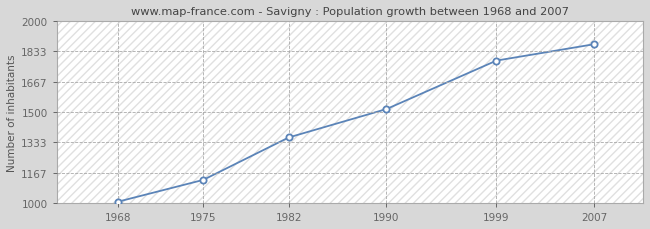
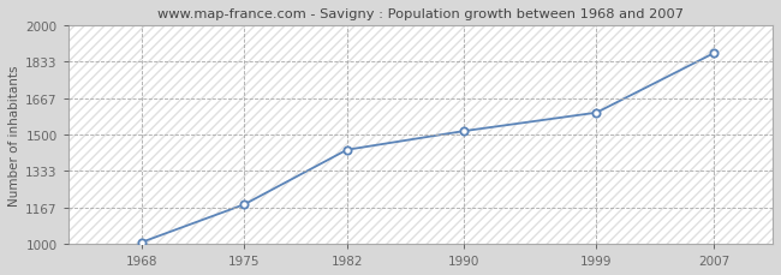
1975: 1130 -> 1180
1982: 1360 -> 1430
1999: 1780 -> 1600
